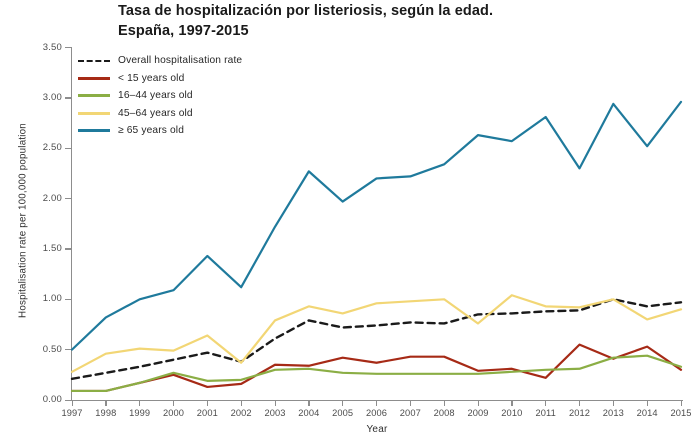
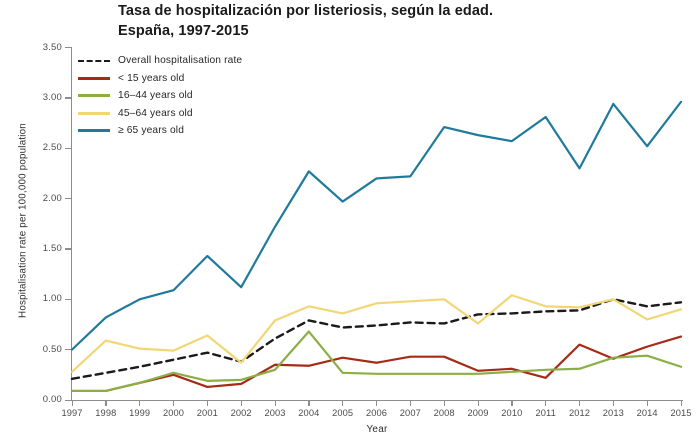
45–64 years old/1998: 0.46 -> 0.59
16–44 years old/2004: 0.31 -> 0.68
≥ 65 years old/2008: 2.34 -> 2.71
< 15 years old/2015: 0.30 -> 0.63
